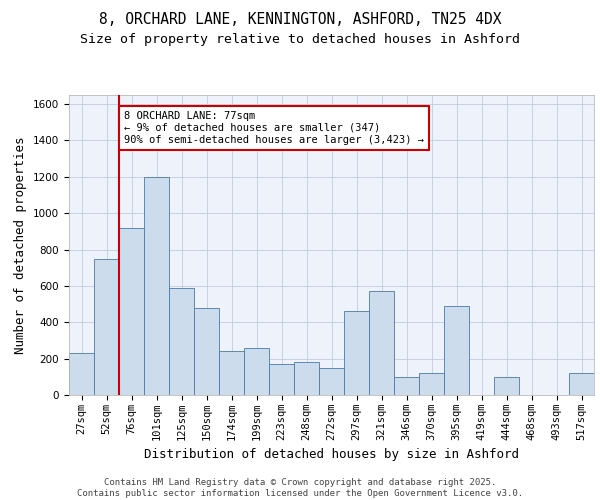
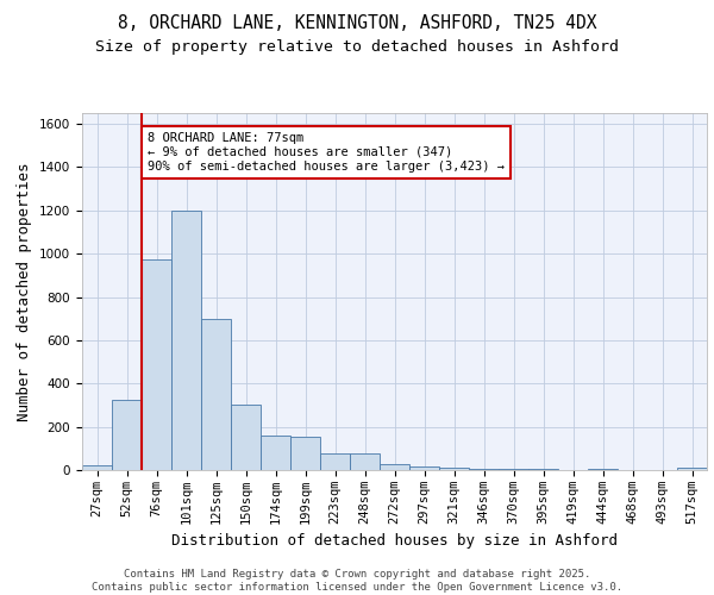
27sqm: 230 -> 20
52sqm: 750 -> 320
76sqm: 920 -> 980
125sqm: 590 -> 700
150sqm: 480 -> 300
174sqm: 240 -> 160
199sqm: 260 -> 160
223sqm: 170 -> 80
248sqm: 180 -> 80
272sqm: 150 -> 20
297sqm: 460 -> 20
321sqm: 570 -> 10
346sqm: 100 -> 0
370sqm: 120 -> 0
395sqm: 490 -> 0
444sqm: 100 -> 0
517sqm: 120 -> 10
